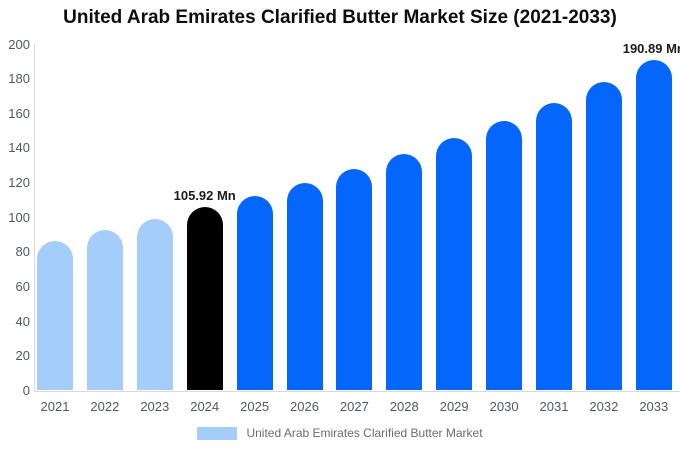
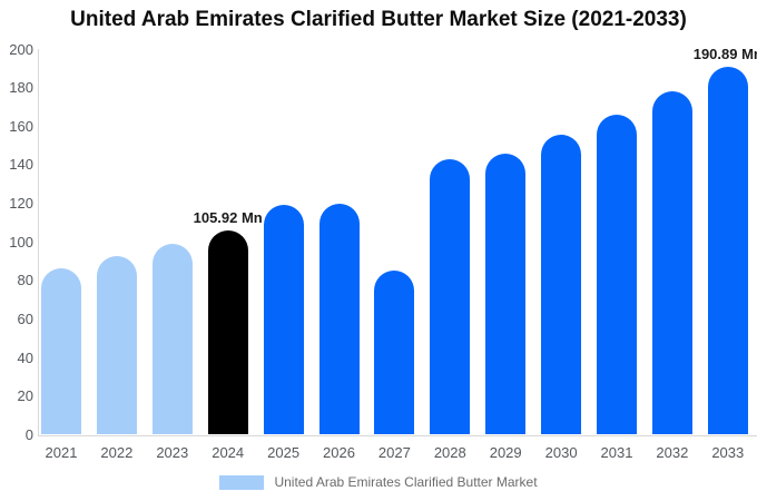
2025: 112 -> 119
2027: 128 -> 85
2028: 136 -> 143
